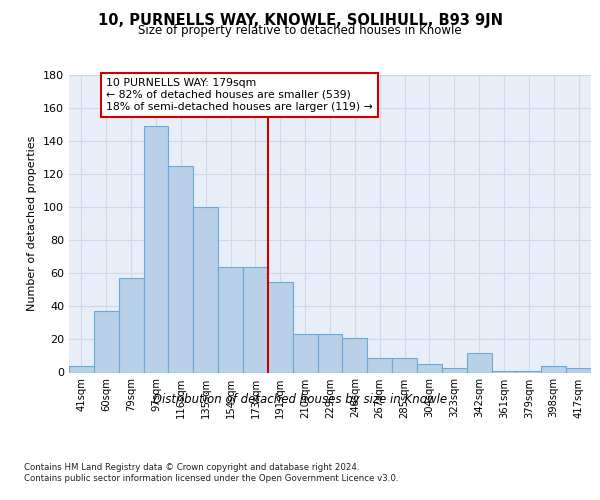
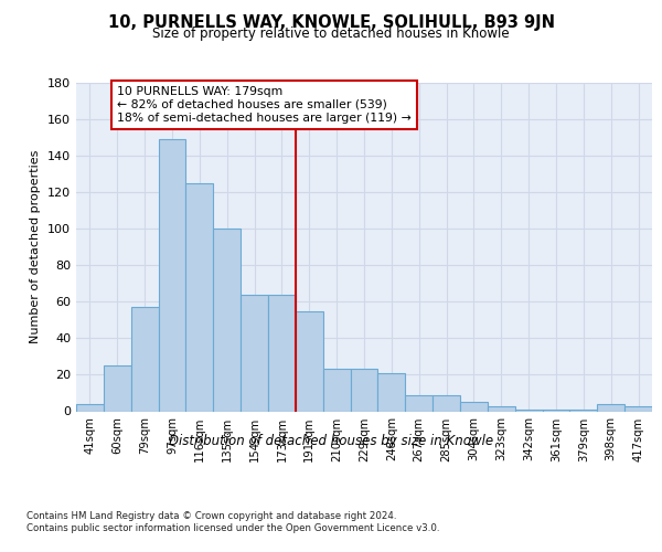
60sqm: 37 -> 25
342sqm: 12 -> 1
